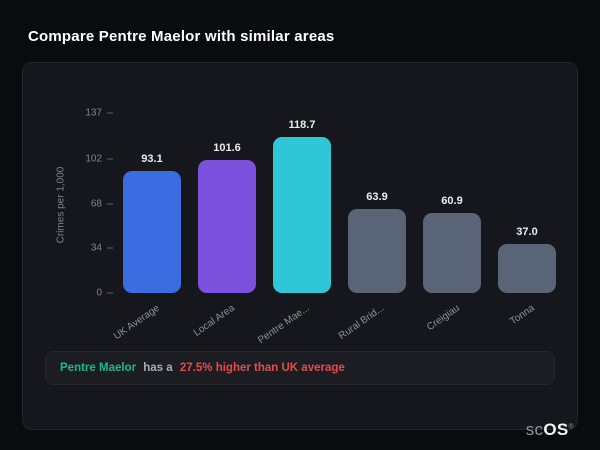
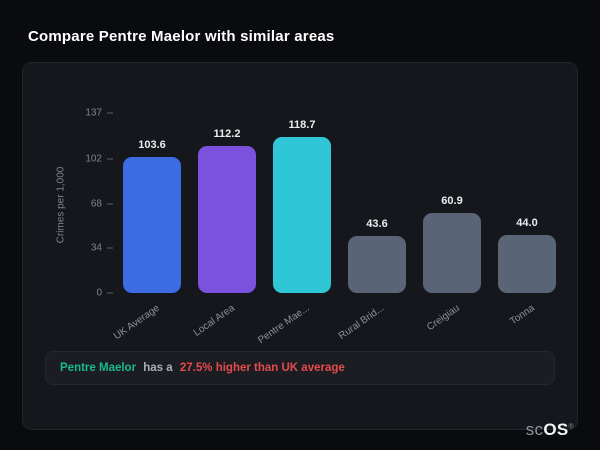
UK Average: 93.1 -> 103.6
Local Area: 101.6 -> 112.2
Rural Brid...: 63.9 -> 43.6
Tonna: 37.0 -> 44.0
